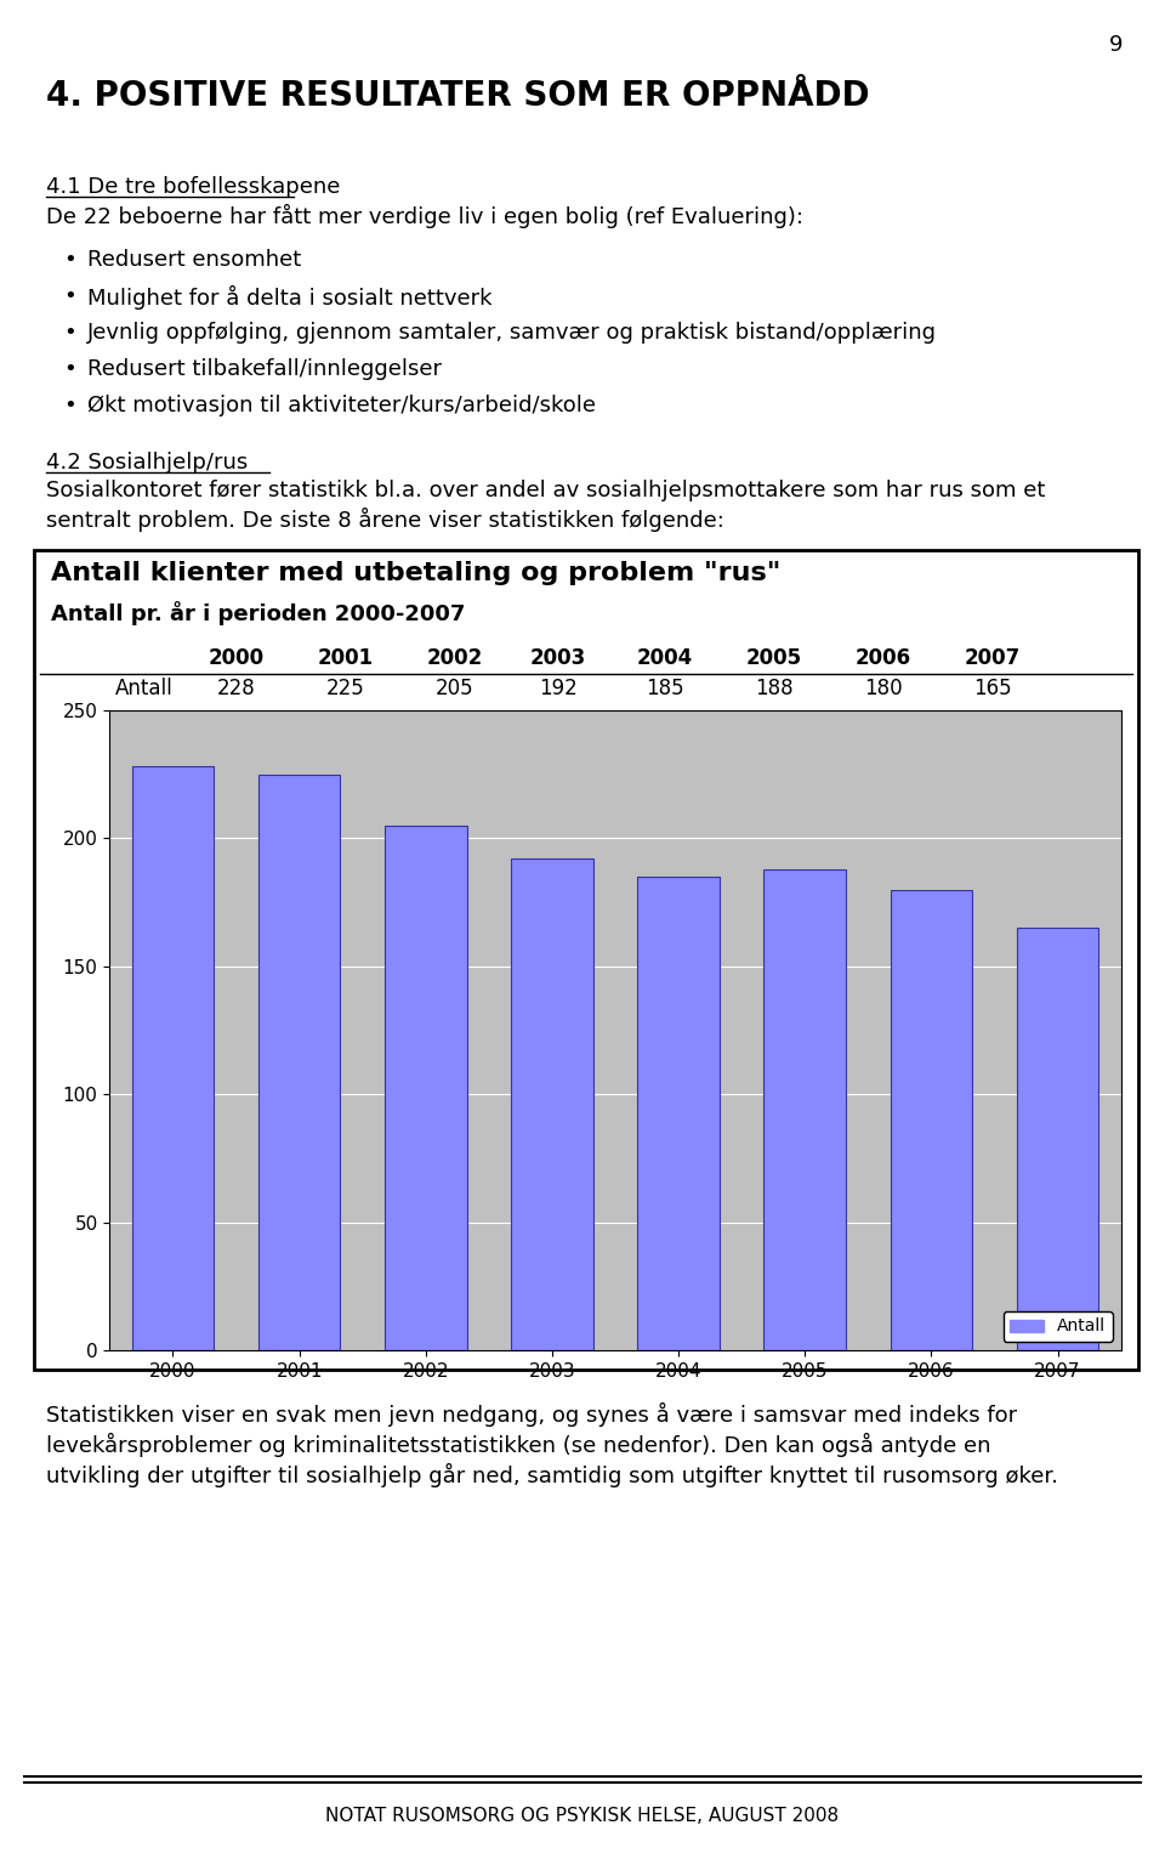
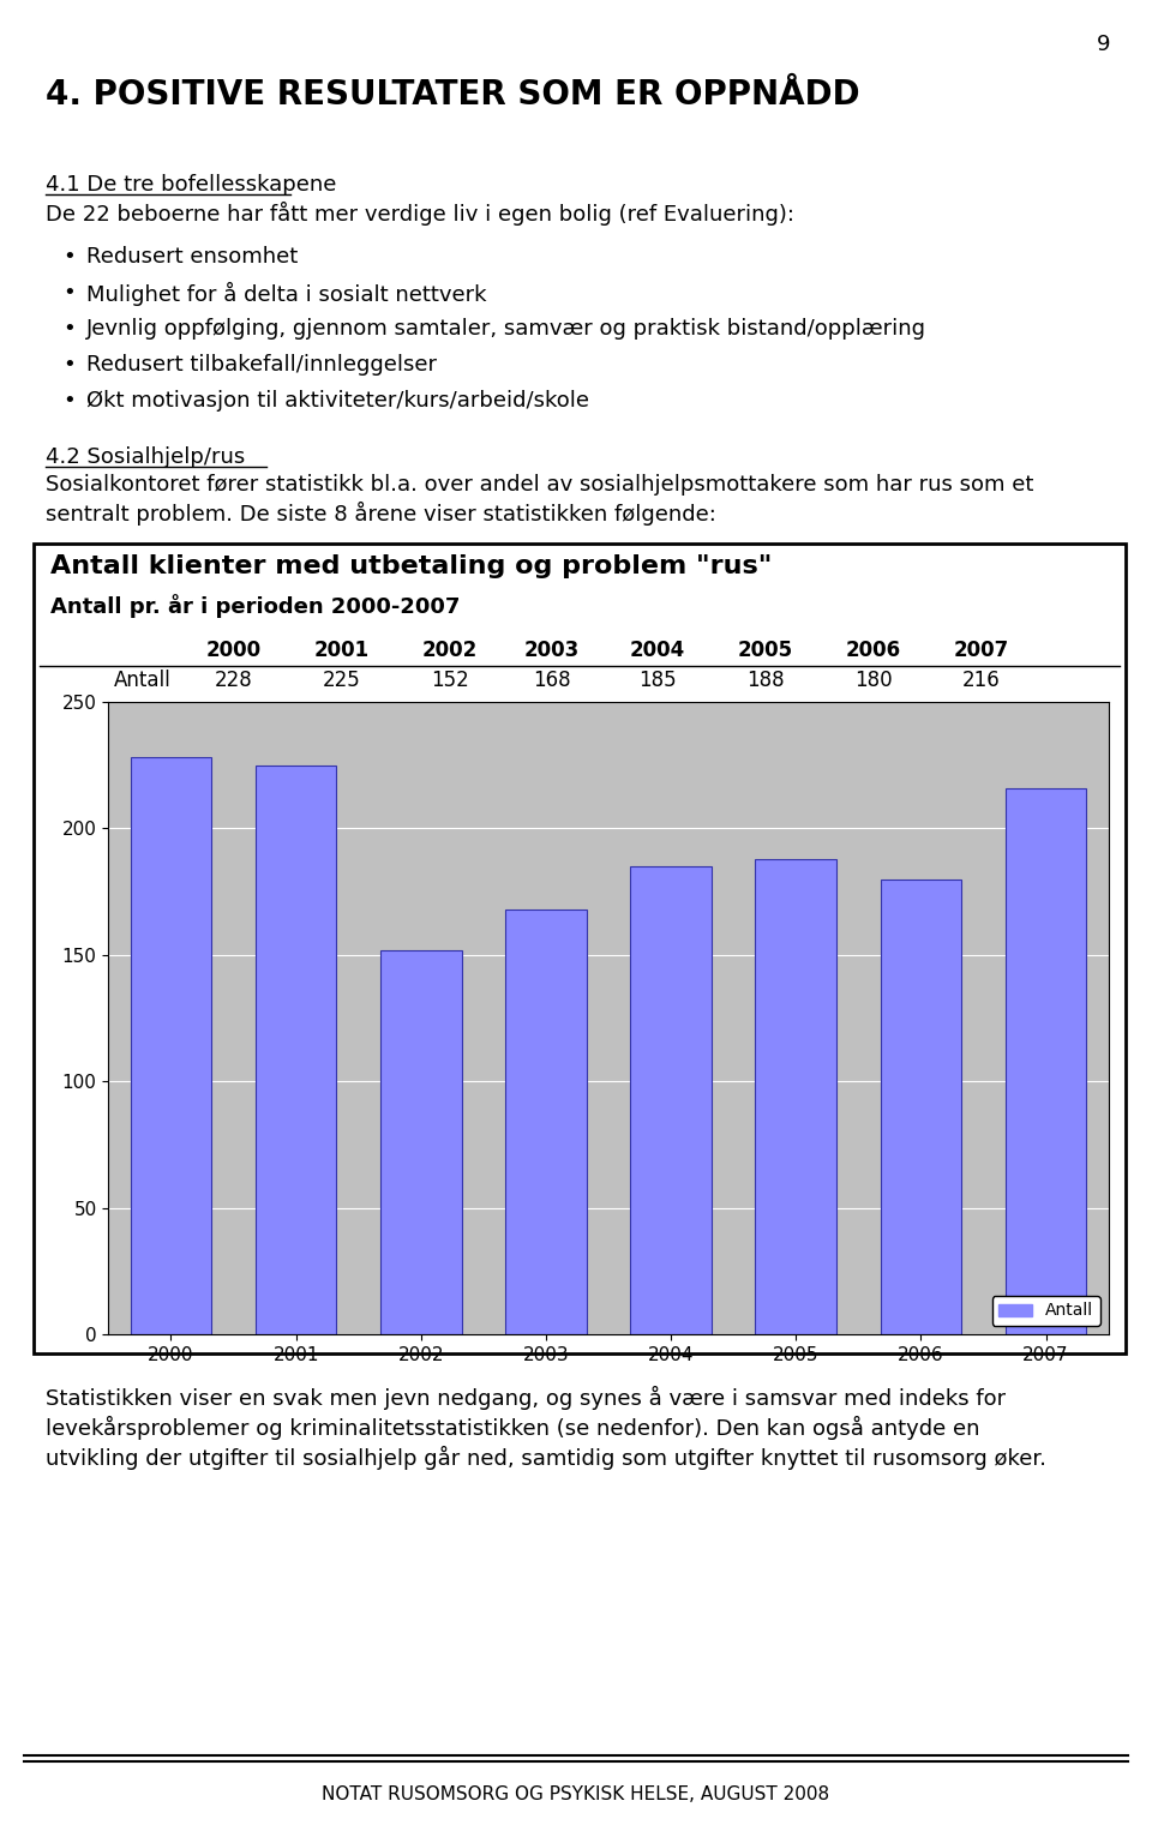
2002: 205 -> 152
2003: 192 -> 168
2007: 165 -> 216
